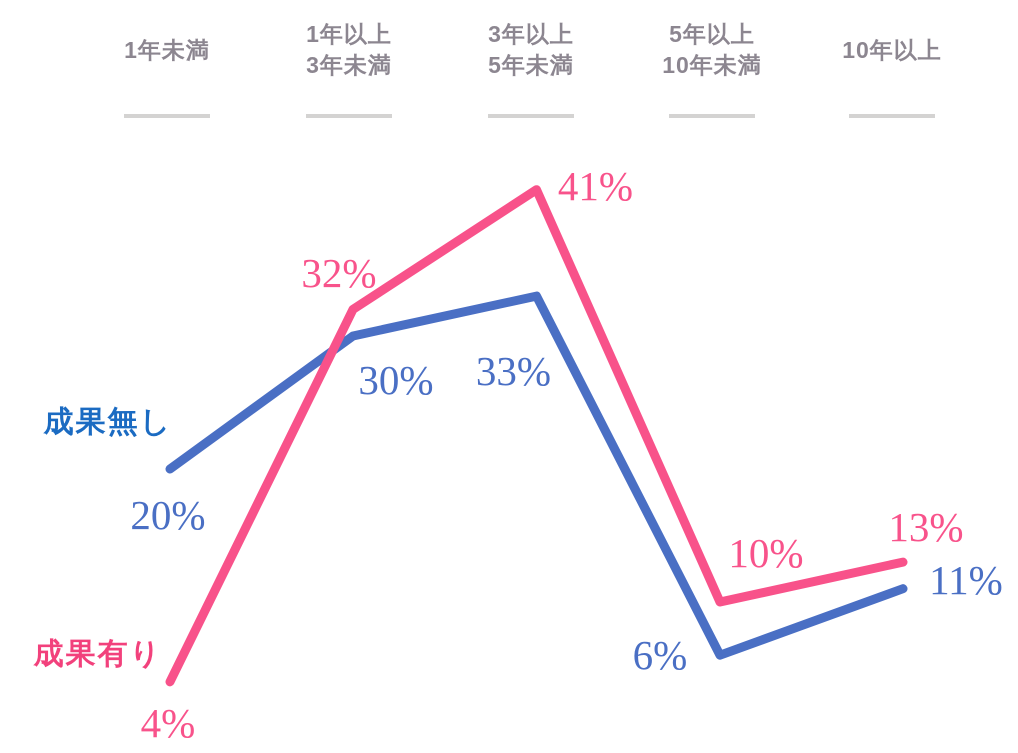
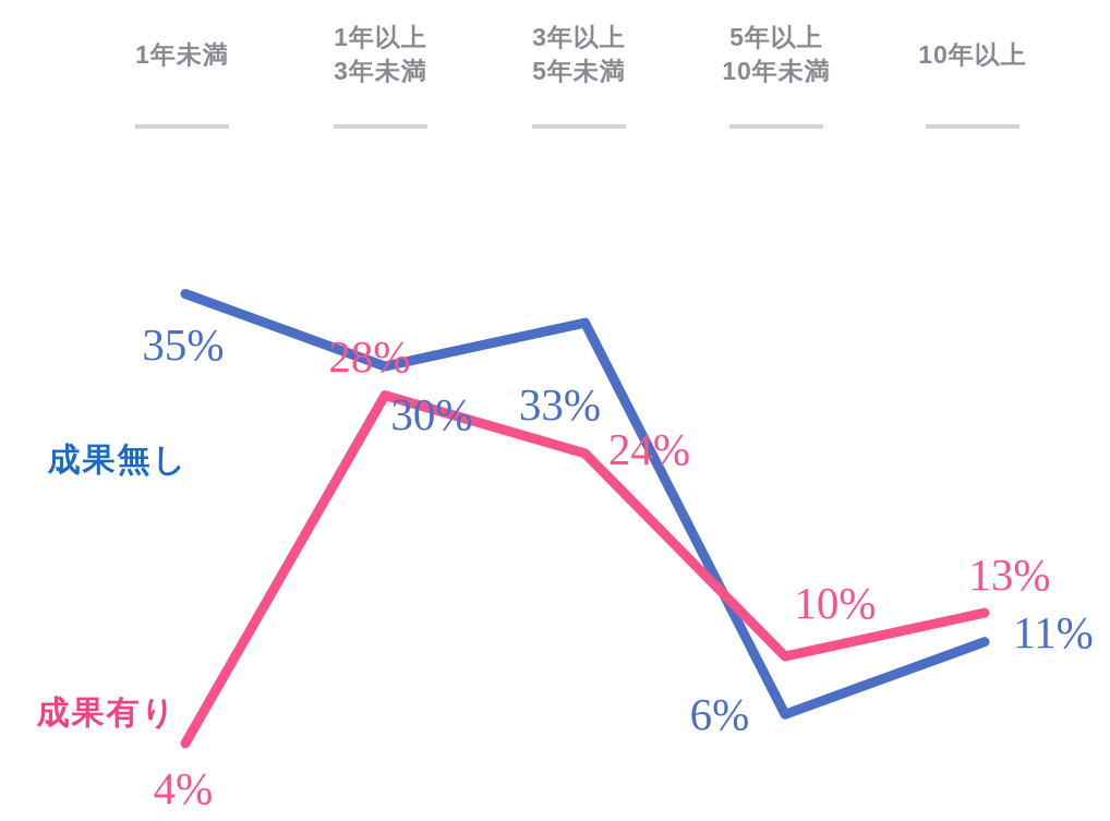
成果無し/1年未満: 20% -> 35%
成果有り/1年以上 3年未満: 32% -> 28%
成果有り/3年以上 5年未満: 41% -> 24%
